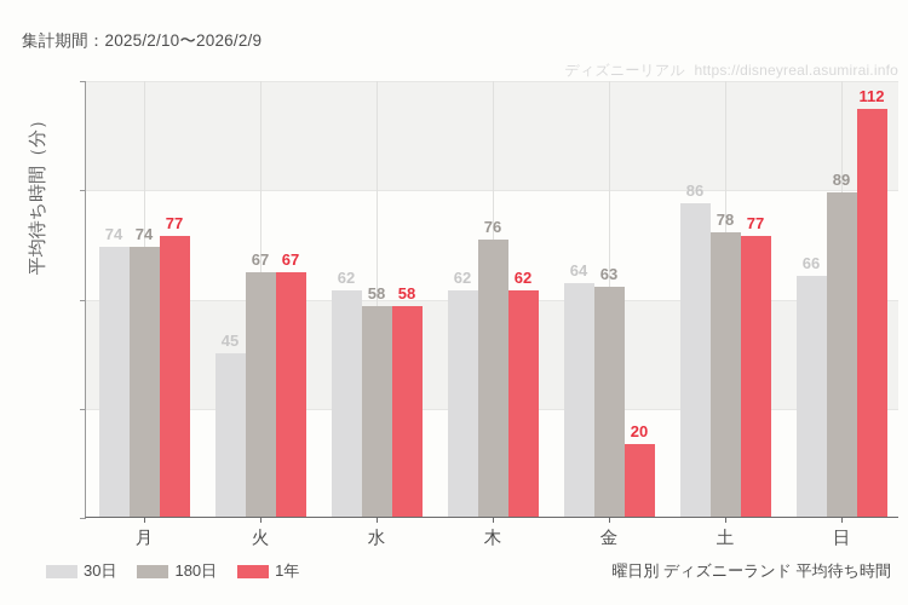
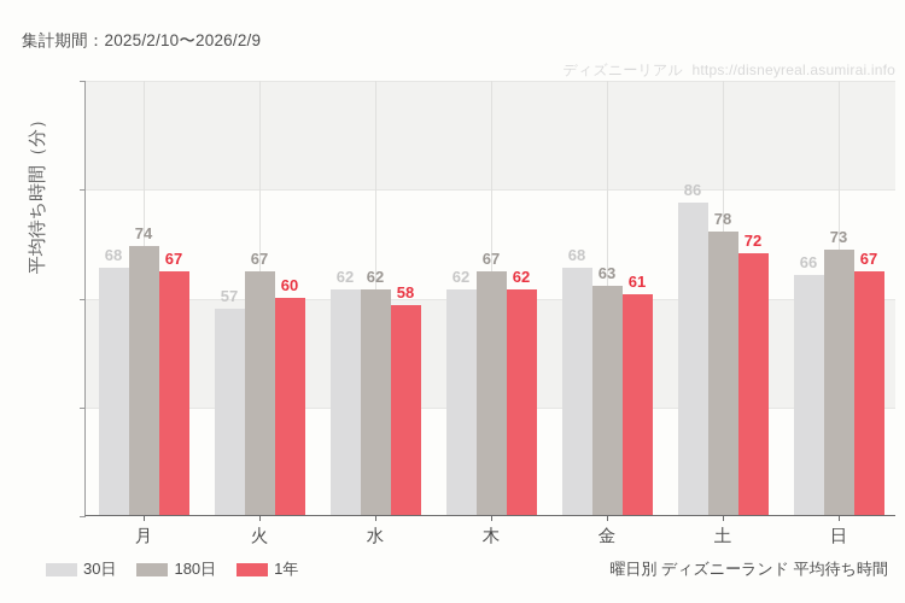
30日/月: 74 -> 68
1年/月: 77 -> 67
30日/火: 45 -> 57
1年/火: 67 -> 60
180日/水: 58 -> 62
180日/木: 76 -> 67
30日/金: 64 -> 68
1年/金: 20 -> 61
1年/土: 77 -> 72
180日/日: 89 -> 73
1年/日: 112 -> 67
